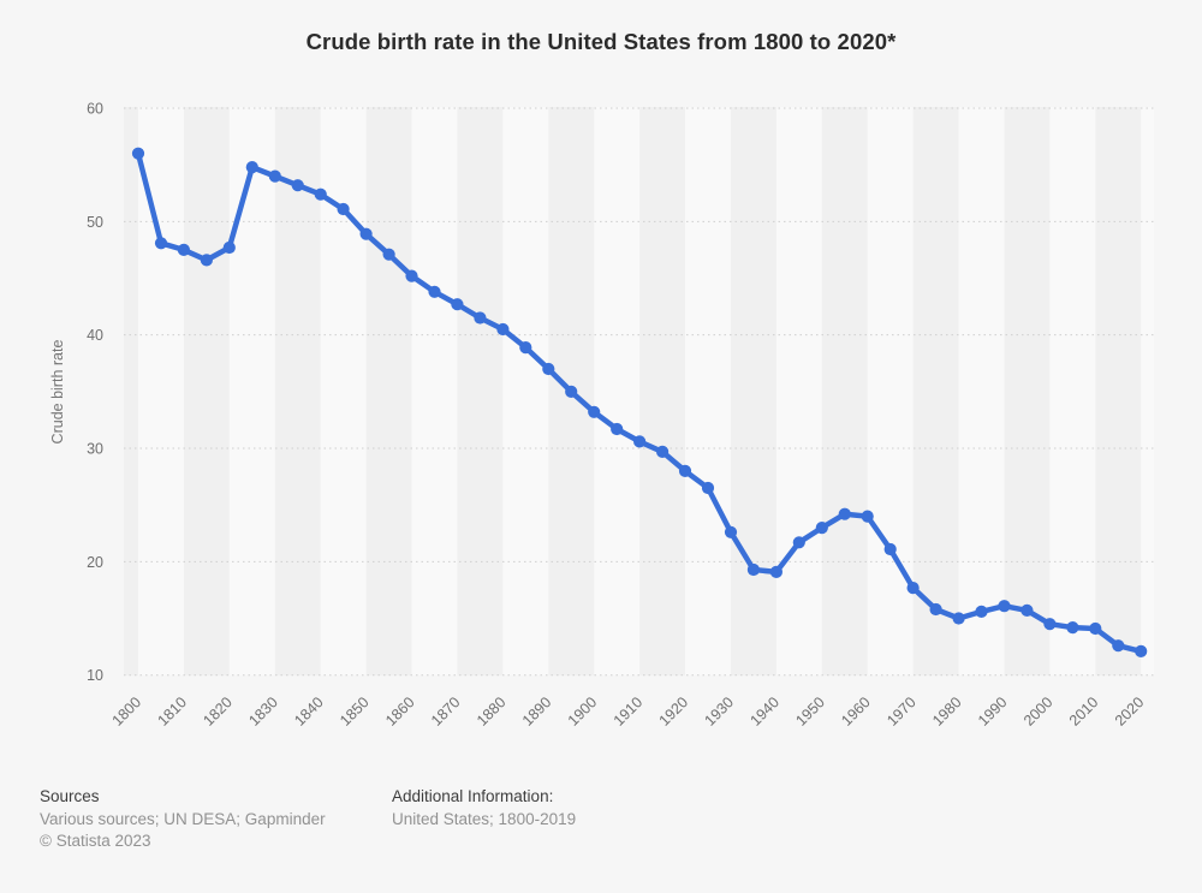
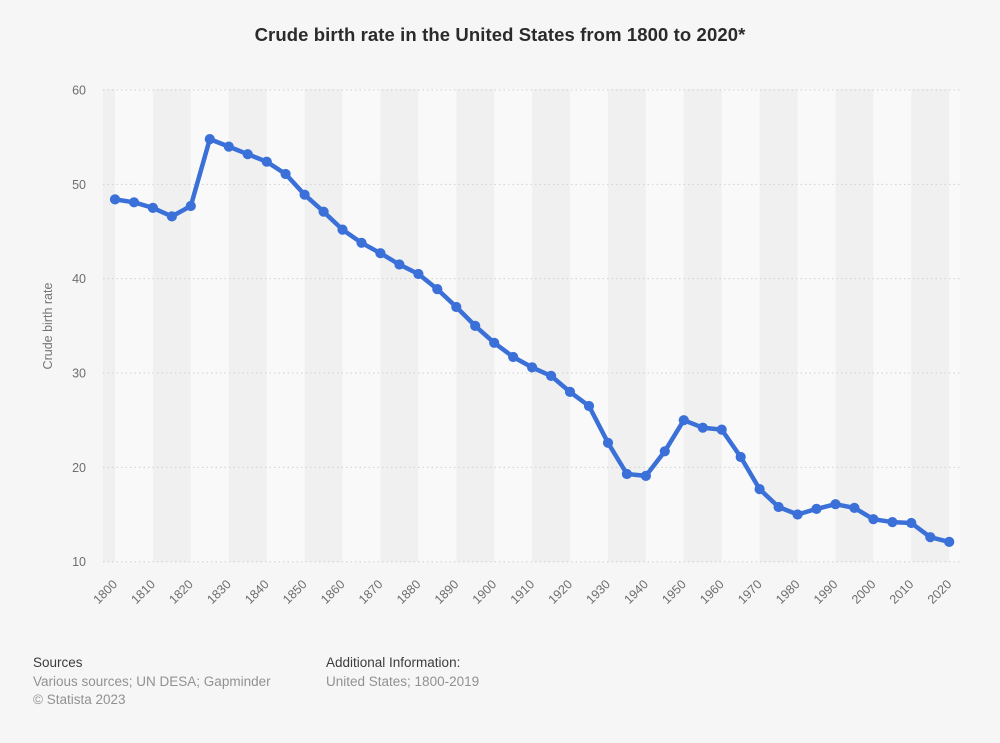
1800: 56 -> 48
1950: 23 -> 25
